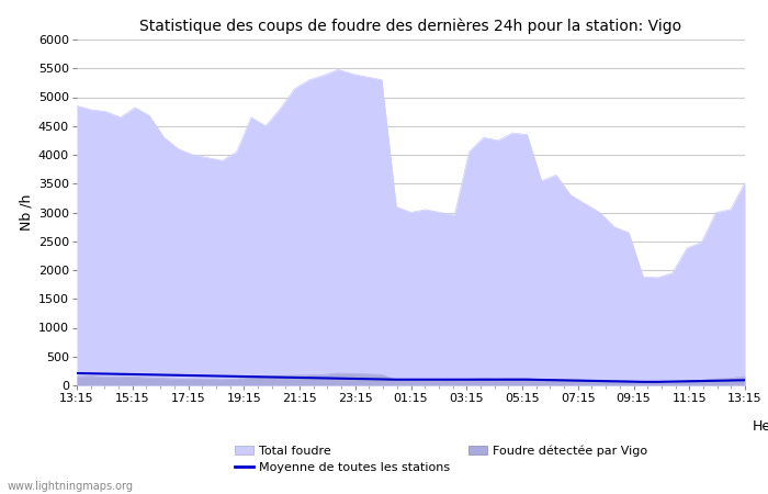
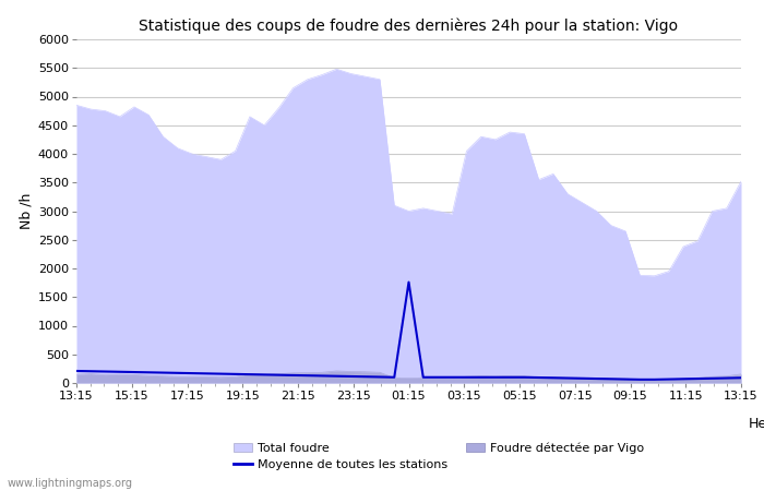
Moyenne de toutes les stations/01:15: 100 -> 1760
